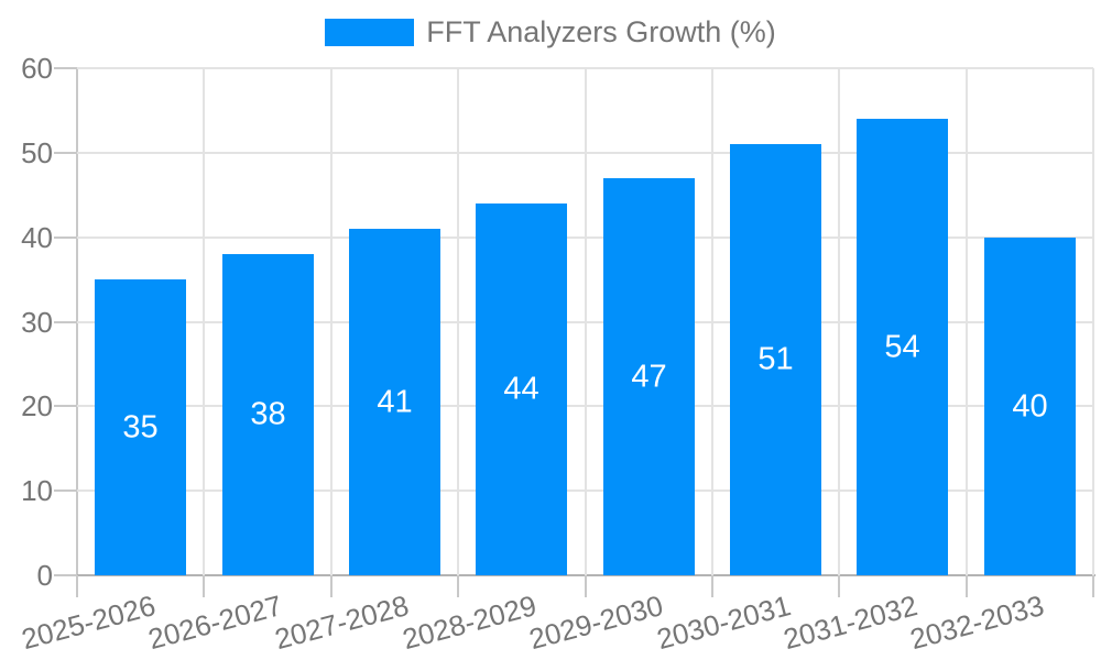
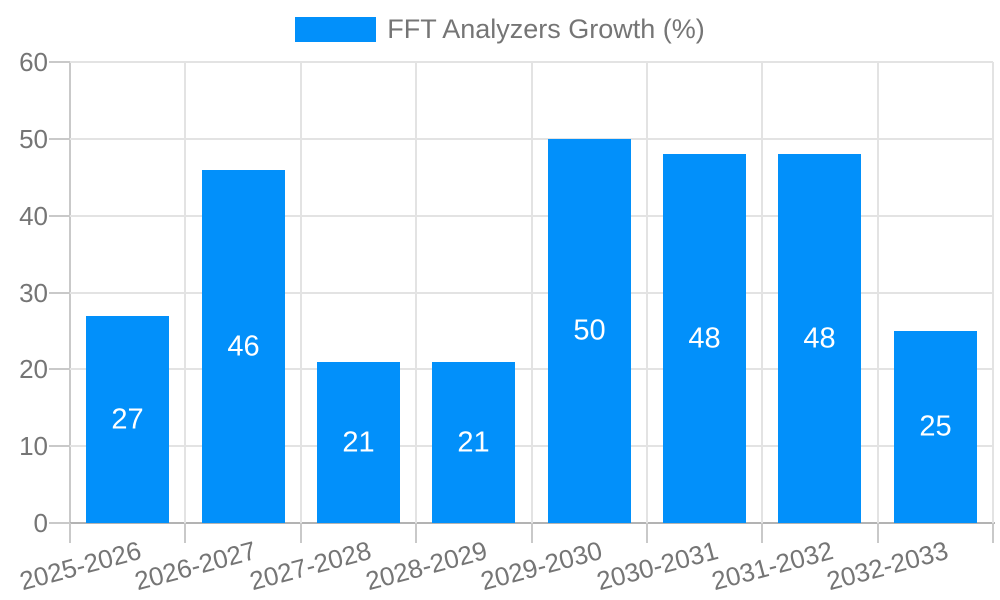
2025-2026: 35 -> 27
2026-2027: 38 -> 46
2027-2028: 41 -> 21
2028-2029: 44 -> 21
2029-2030: 47 -> 50
2030-2031: 51 -> 48
2031-2032: 54 -> 48
2032-2033: 40 -> 25
